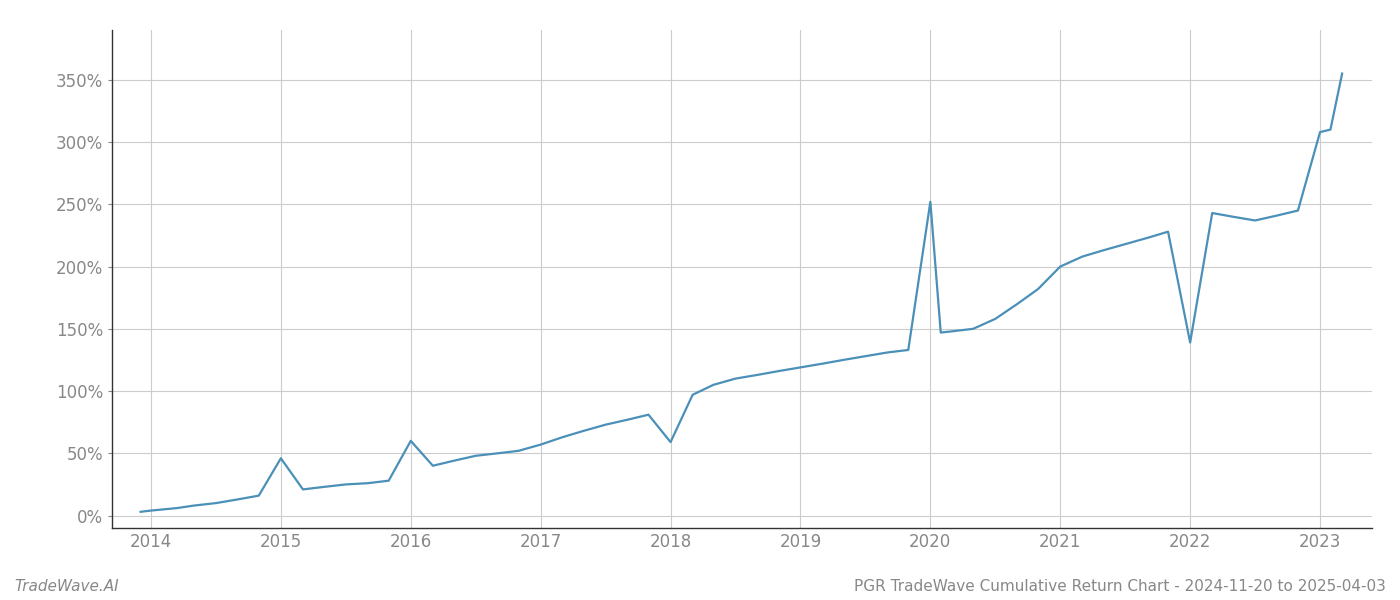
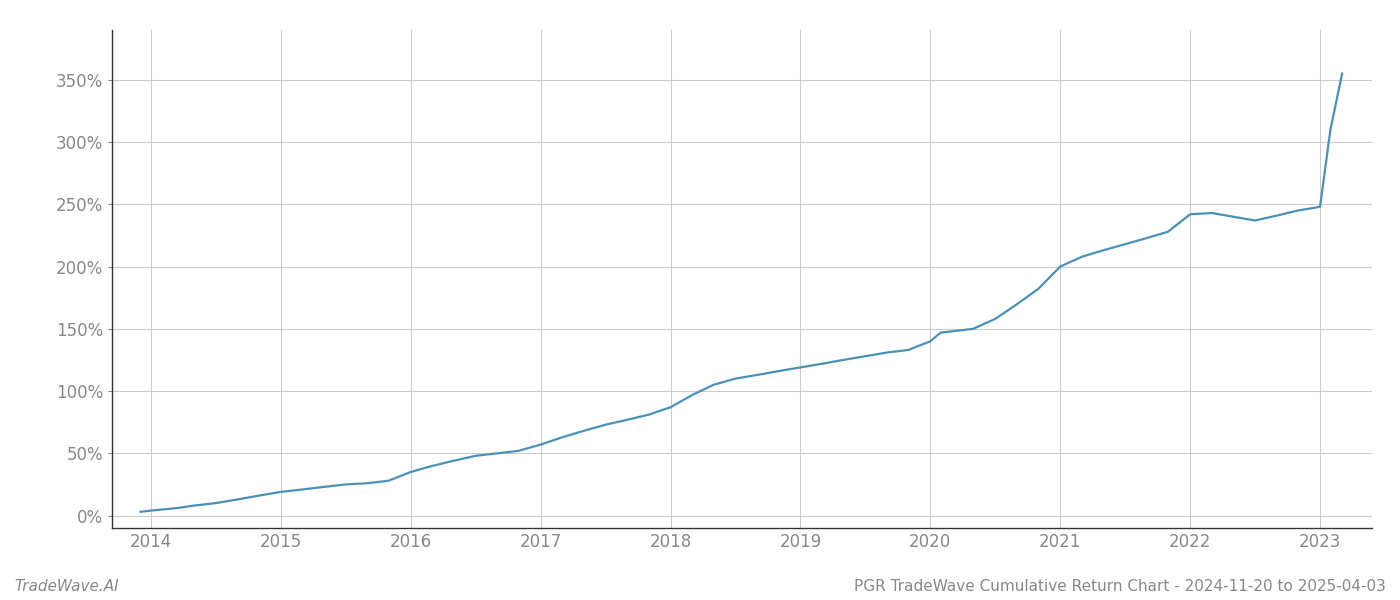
2015: 46% -> 19%
2016: 60% -> 35%
2018: 59% -> 87%
2020: 252% -> 140%
2022: 139% -> 242%
2023: 308% -> 248%
